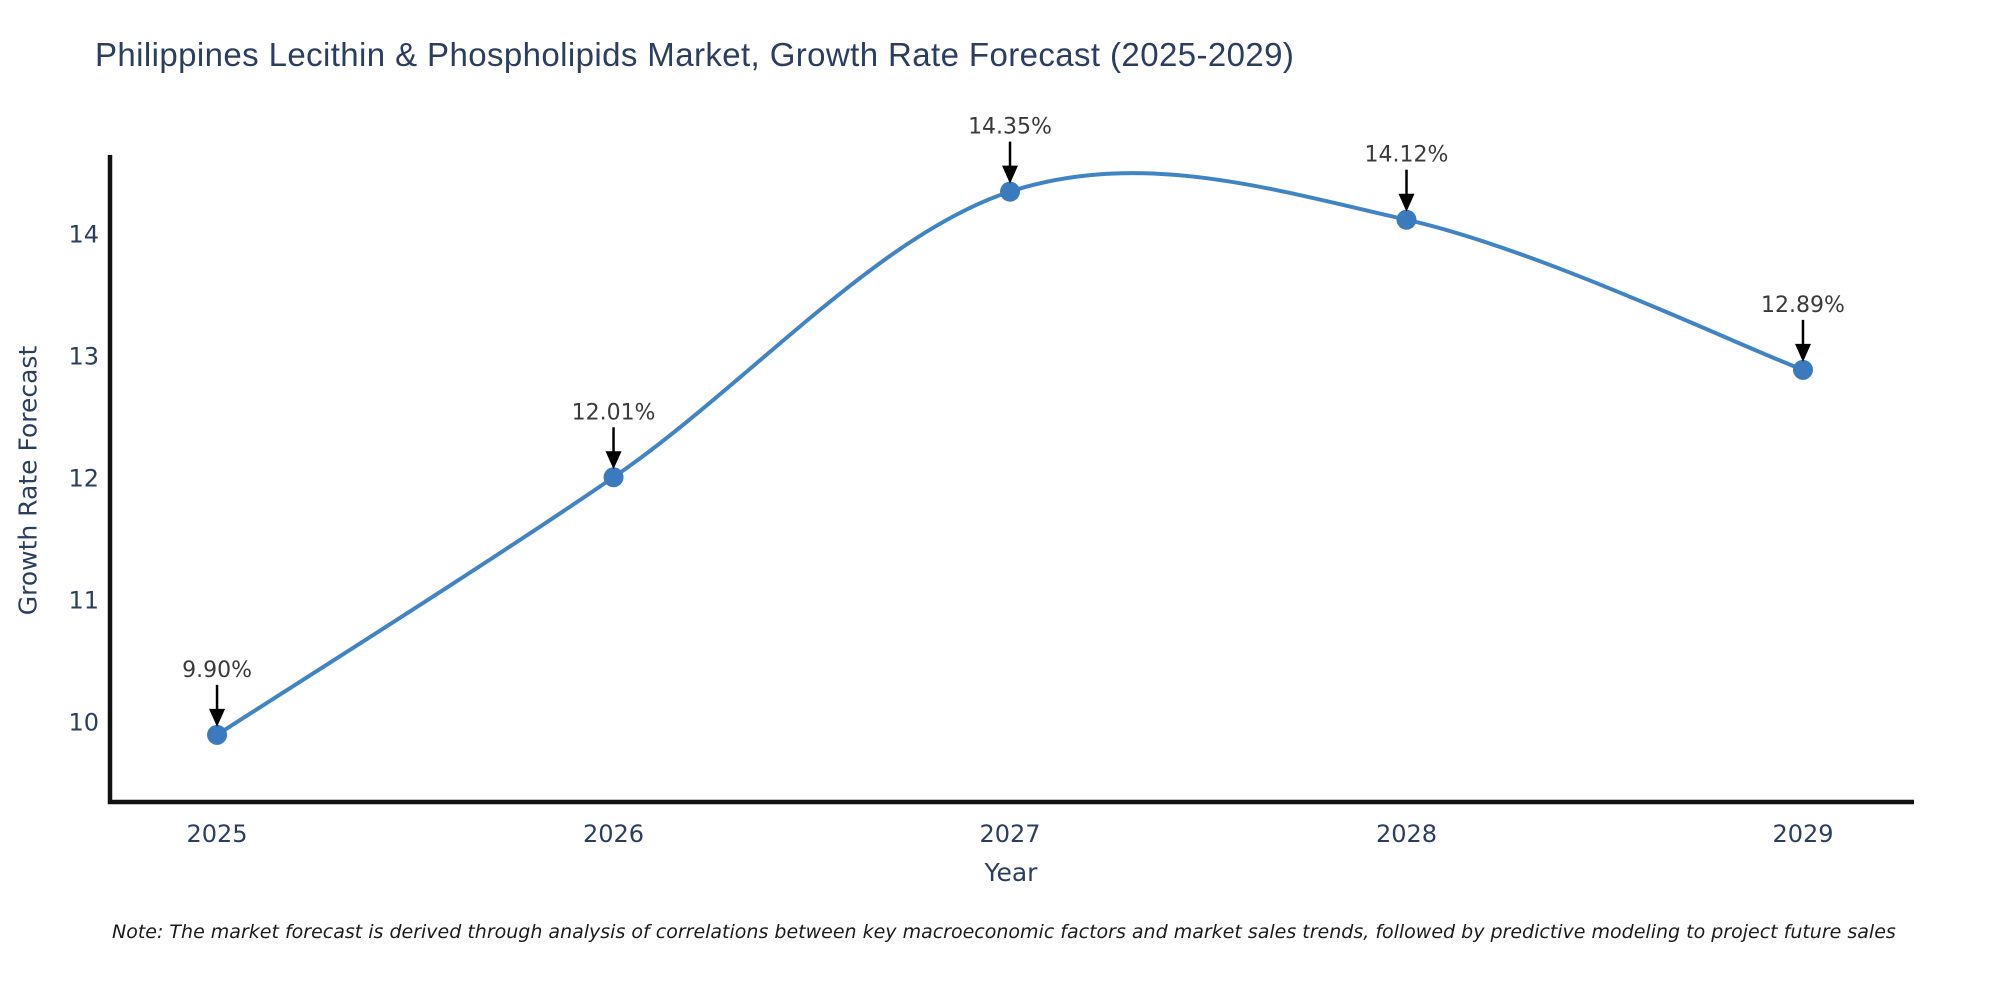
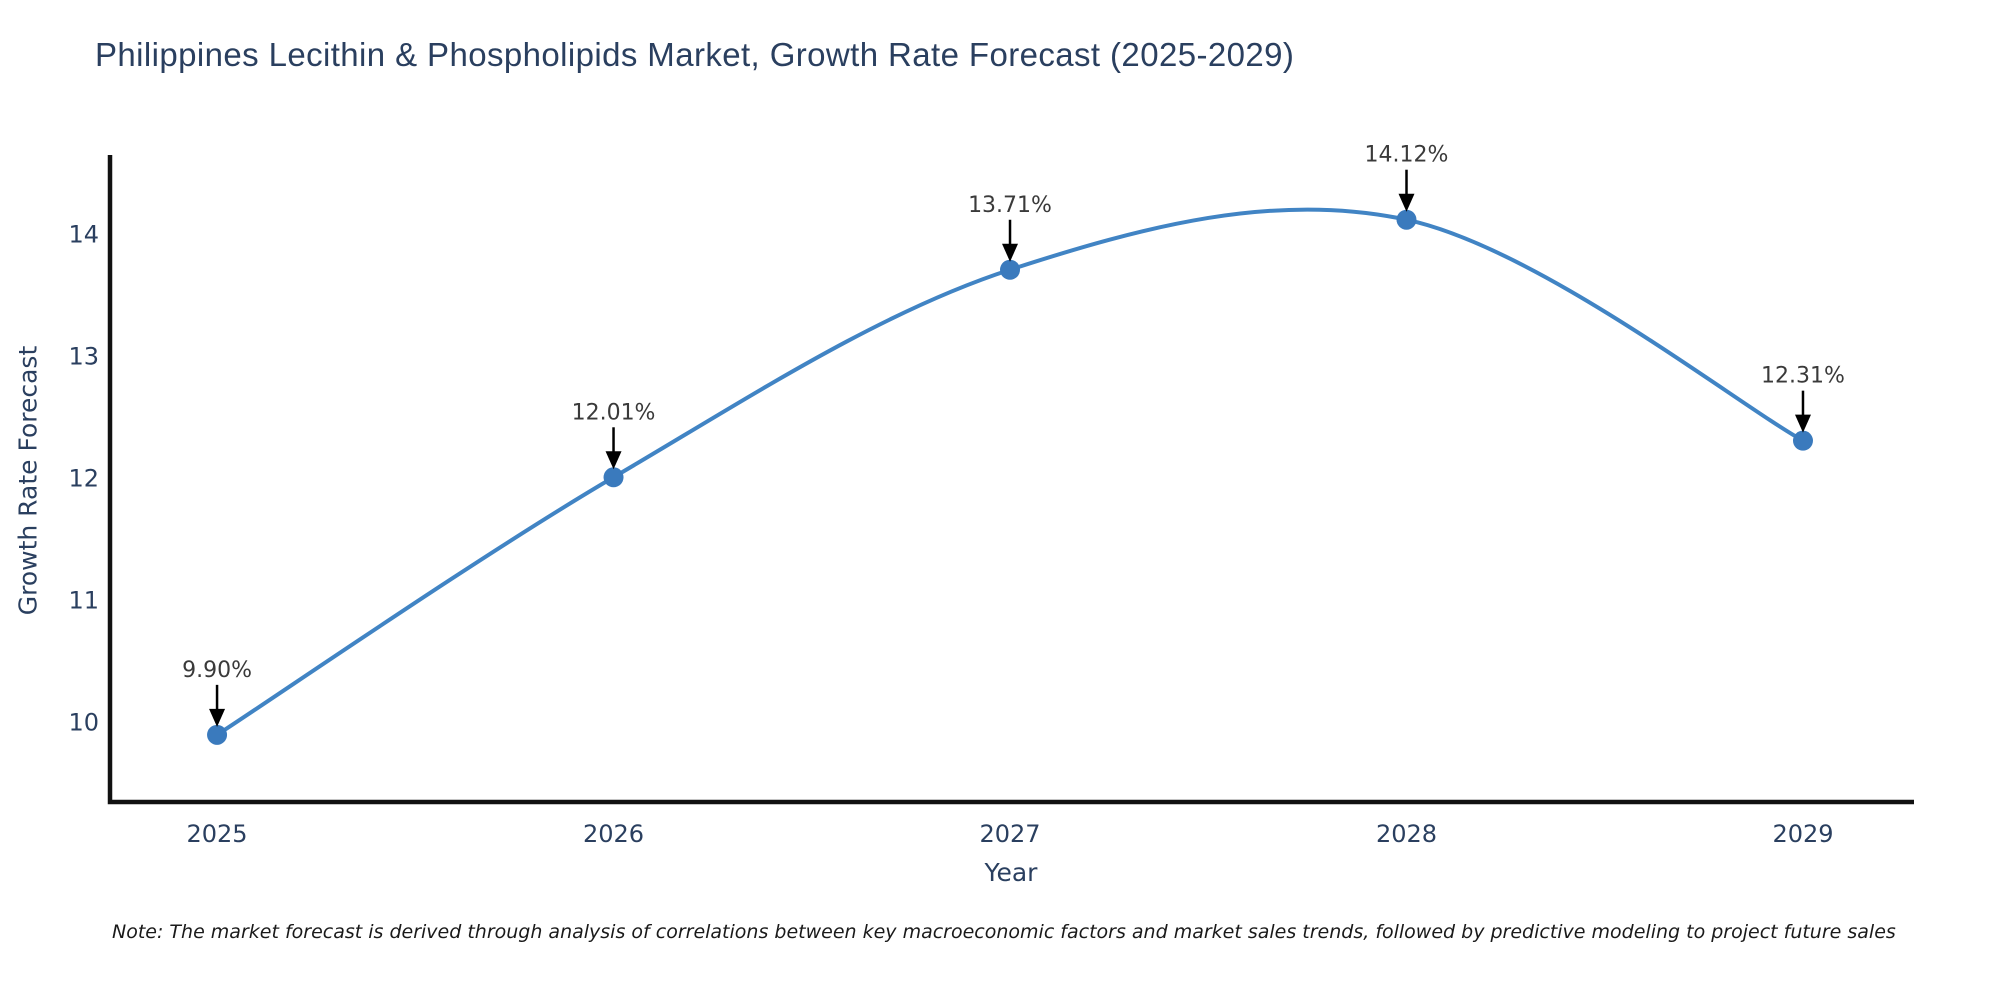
2027: 14.35% -> 13.71%
2029: 12.89% -> 12.31%
